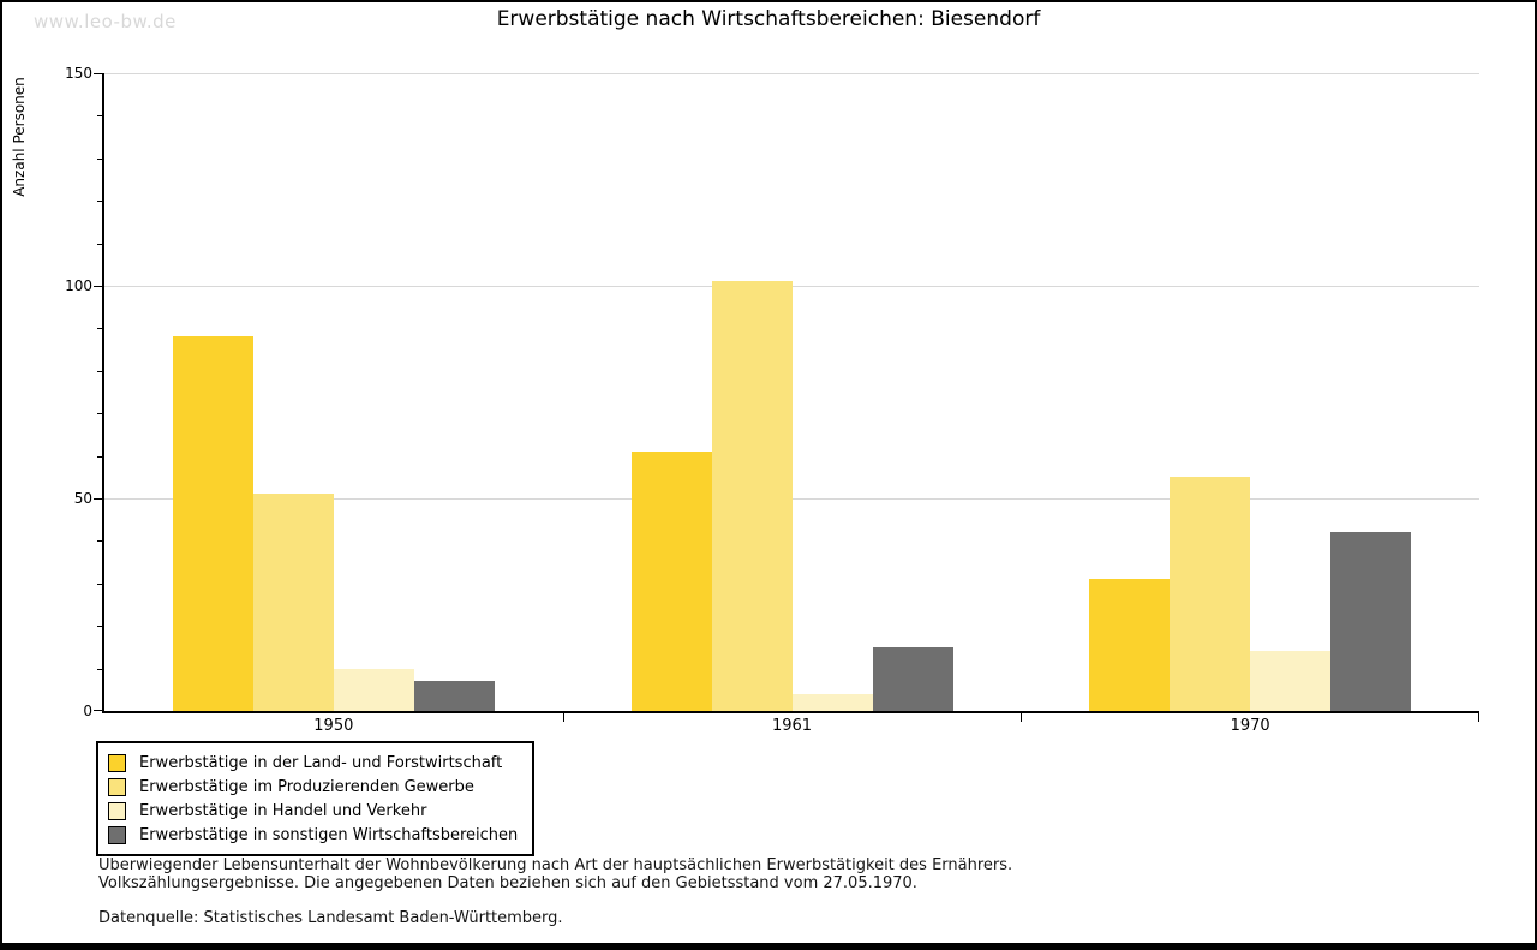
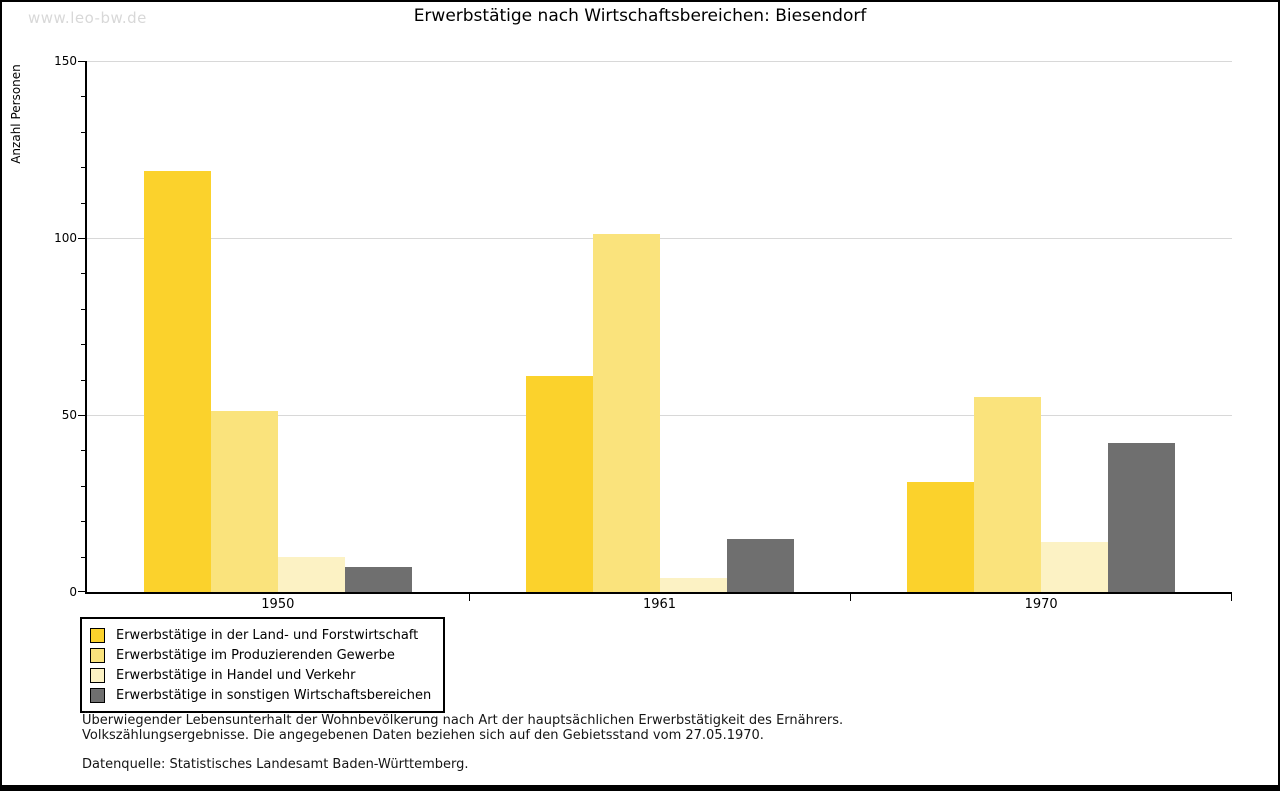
Erwerbstätige in der Land- und Forstwirtschaft/1950: 88 -> 119
